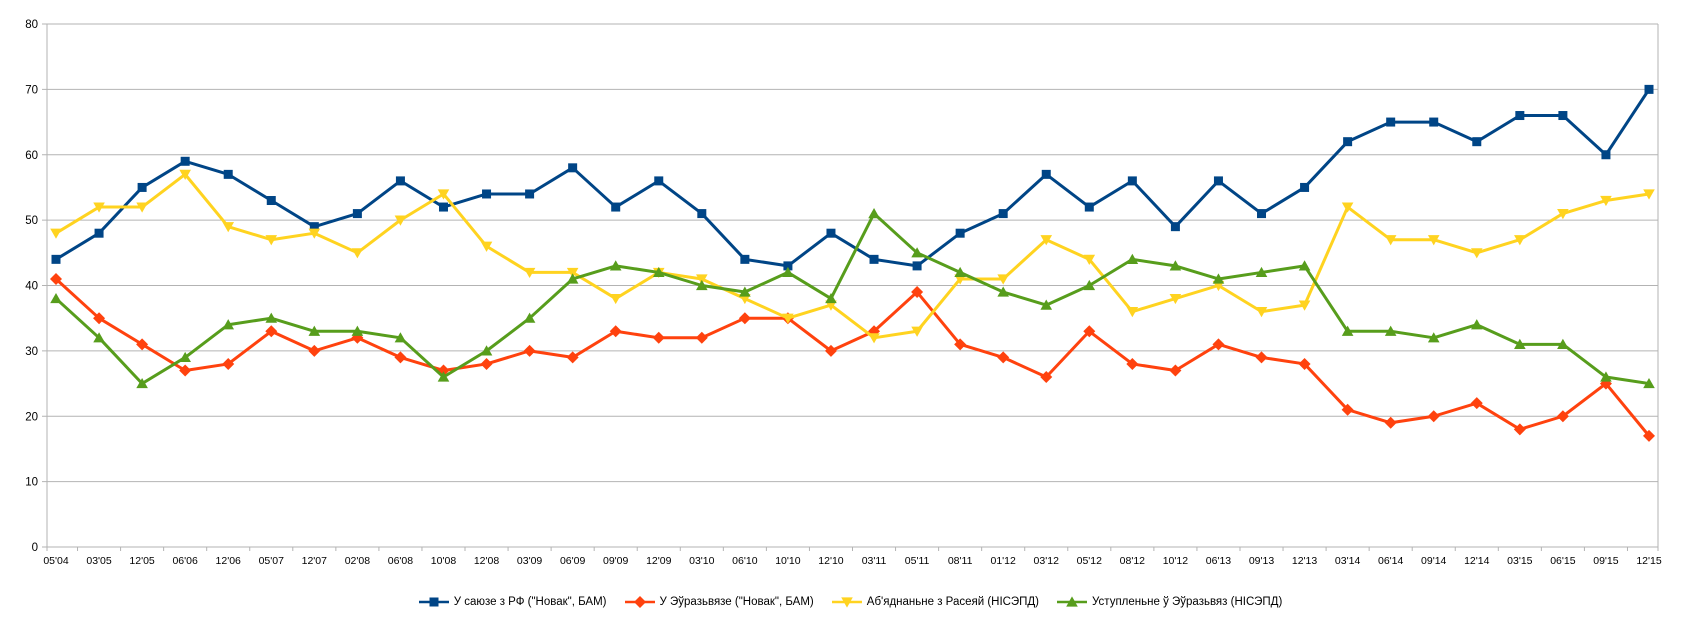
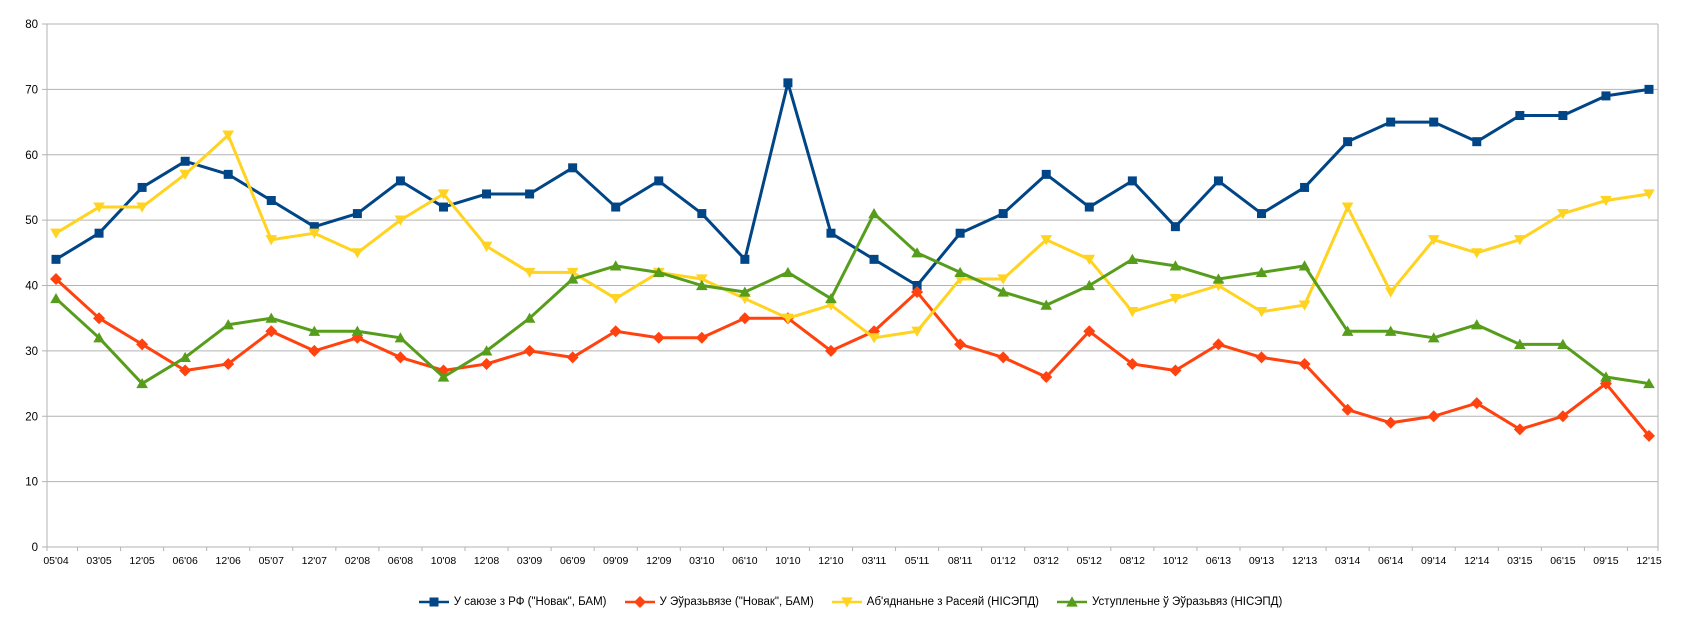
Аб'яднаньне з Расеяй (НІСЭПД)/12'06: 49 -> 63
У саюзе з РФ ("Новак", БАМ)/10'10: 43 -> 71
У саюзе з РФ ("Новак", БАМ)/05'11: 43 -> 40
Аб'яднаньне з Расеяй (НІСЭПД)/06'14: 47 -> 39
У саюзе з РФ ("Новак", БАМ)/09'15: 60 -> 69
